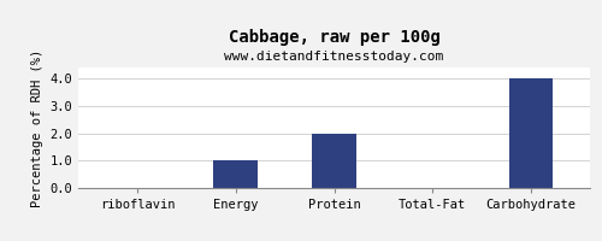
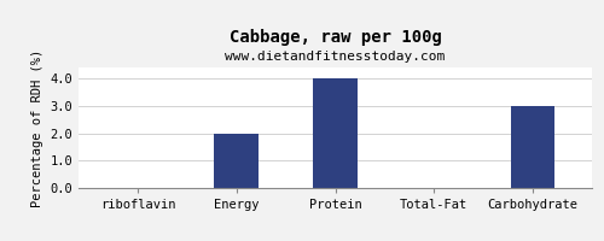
Energy: 1 -> 2
Protein: 2 -> 4
Carbohydrate: 4 -> 3
